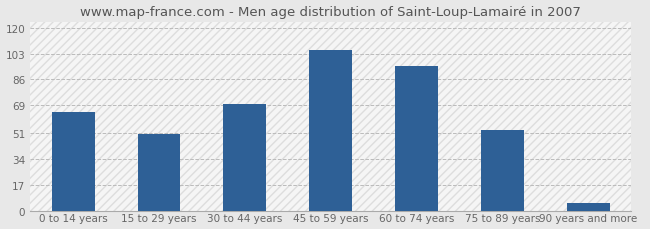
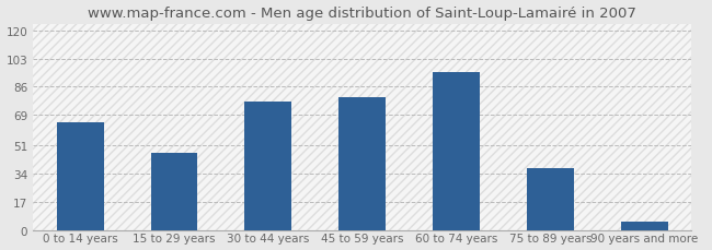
15 to 29 years: 50 -> 46
30 to 44 years: 70 -> 77
45 to 59 years: 105 -> 80
75 to 89 years: 53 -> 37
